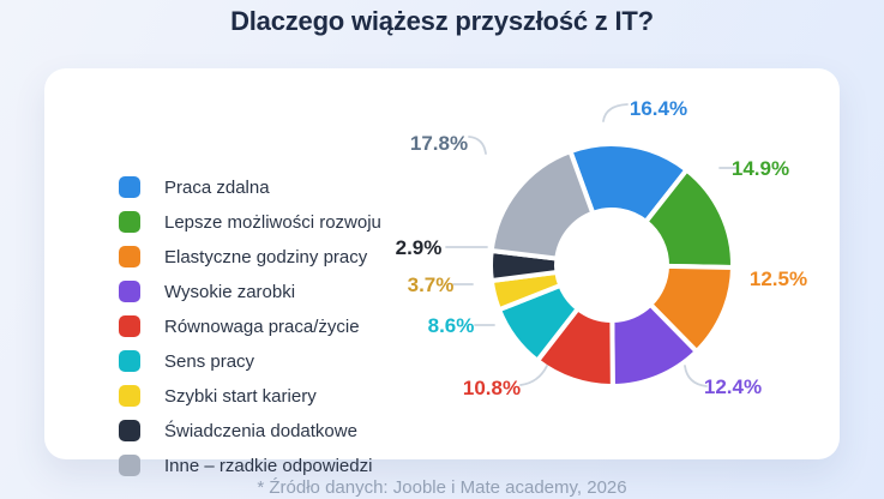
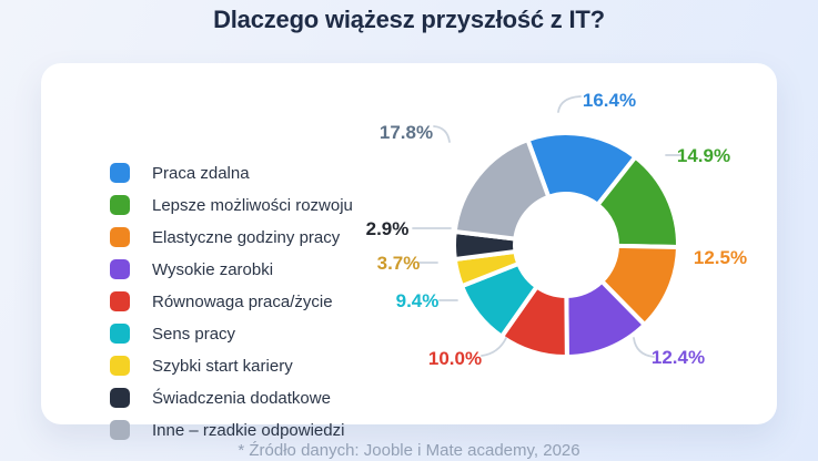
Równowaga praca/życie: 10.8% -> 10.0%
Sens pracy: 8.6% -> 9.4%
